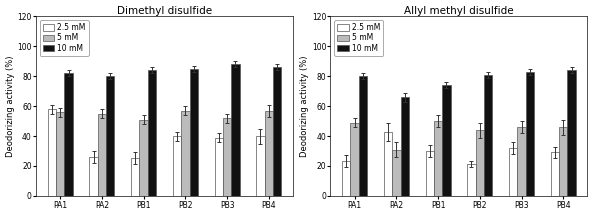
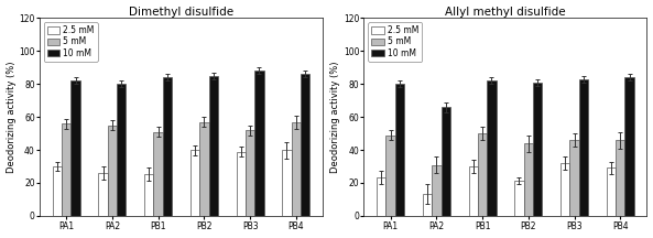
Dimethyl disulfide/2.5 mM/PA1: 58 -> 30
Allyl methyl disulfide/2.5 mM/PA2: 43 -> 13
Allyl methyl disulfide/10 mM/PB1: 74 -> 82
